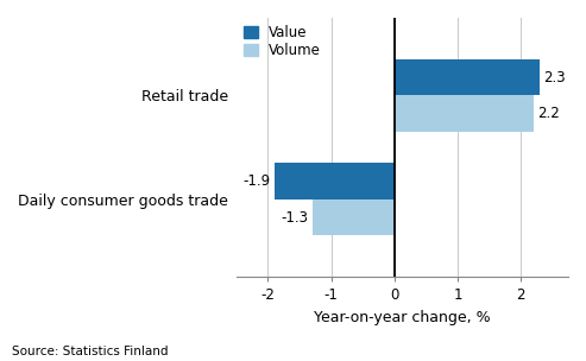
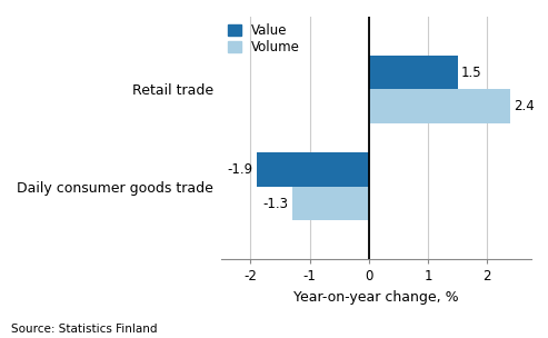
Value/Retail trade: 2.3 -> 1.5
Volume/Retail trade: 2.2 -> 2.4
